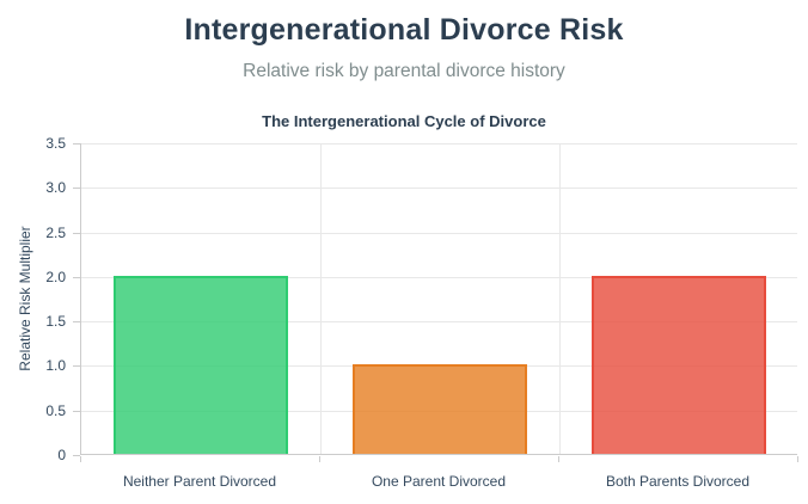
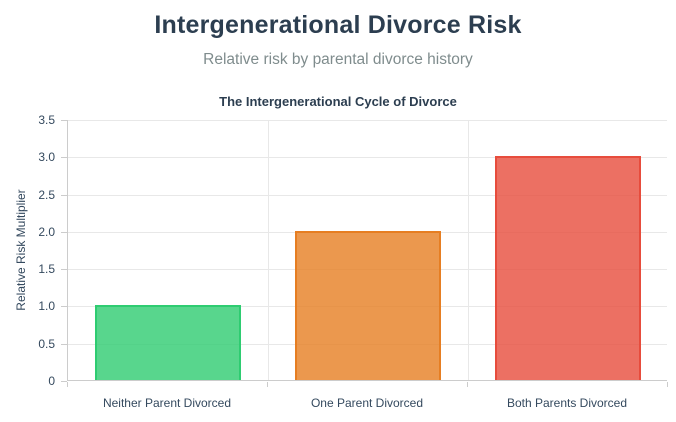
Neither Parent Divorced: 2 -> 1
One Parent Divorced: 1 -> 2
Both Parents Divorced: 2 -> 3
